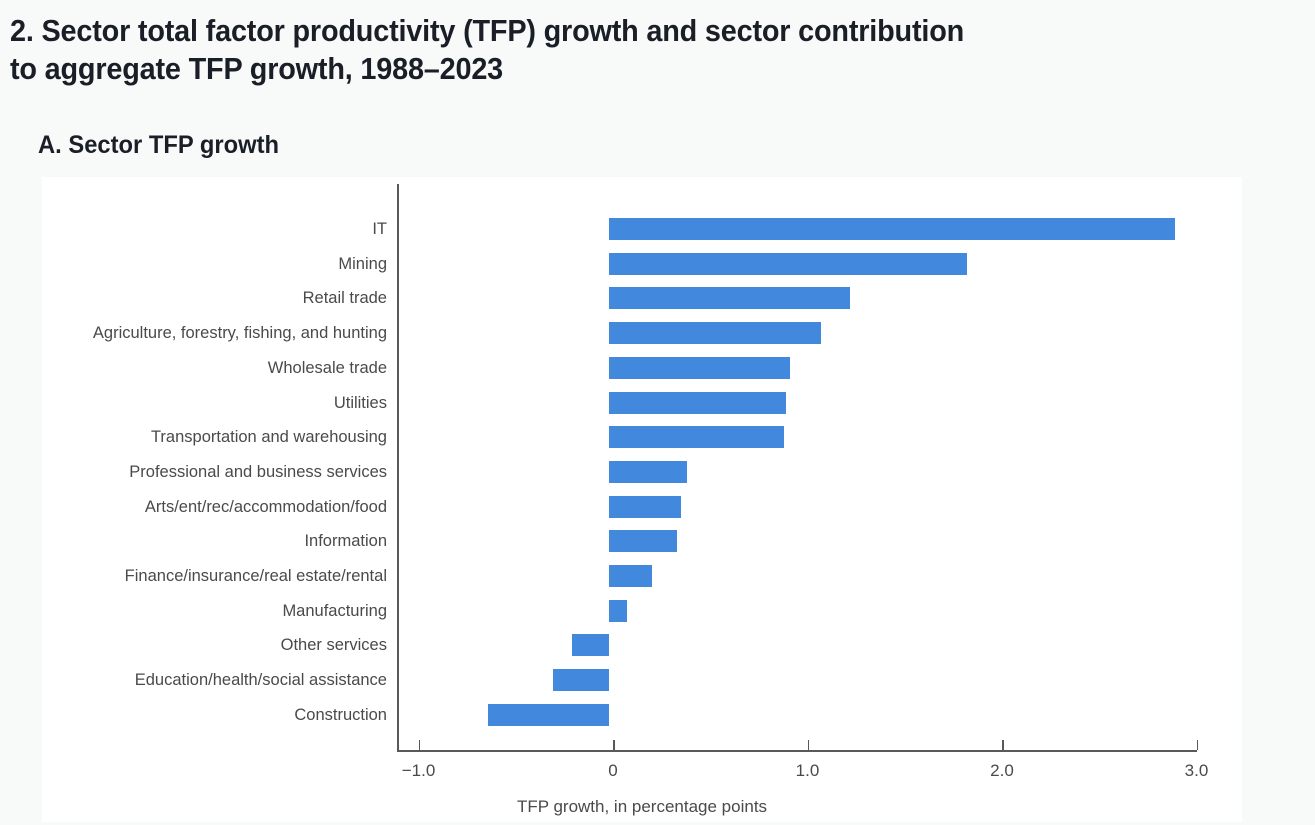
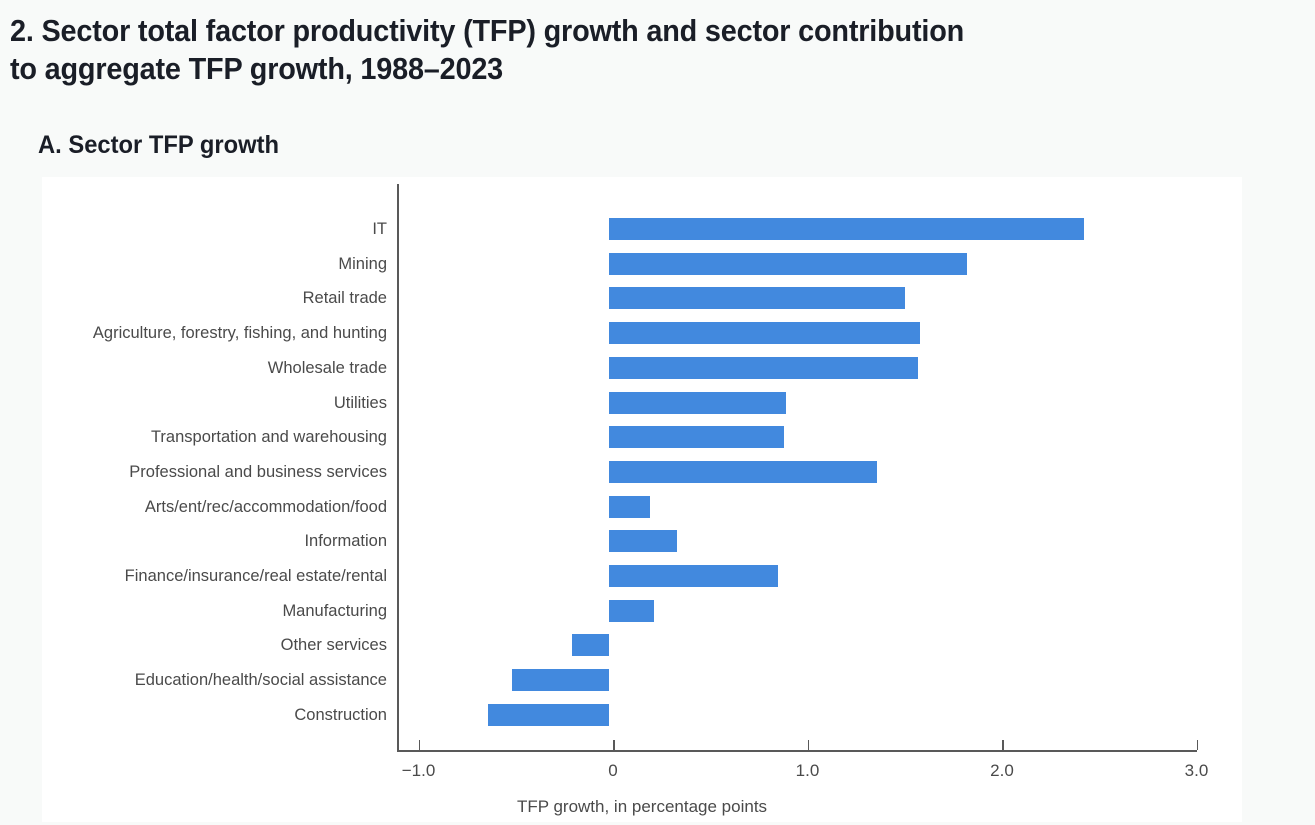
IT: 2.91 -> 2.44
Retail trade: 1.24 -> 1.52
Agriculture, forestry, fishing, and hunting: 1.09 -> 1.60
Wholesale trade: 0.93 -> 1.59
Professional and business services: 0.40 -> 1.38
Arts/ent/rec/accommodation/food: 0.37 -> 0.21
Finance/insurance/real estate/rental: 0.22 -> 0.87
Manufacturing: 0.09 -> 0.23
Education/health/social assistance: -0.29 -> -0.50
